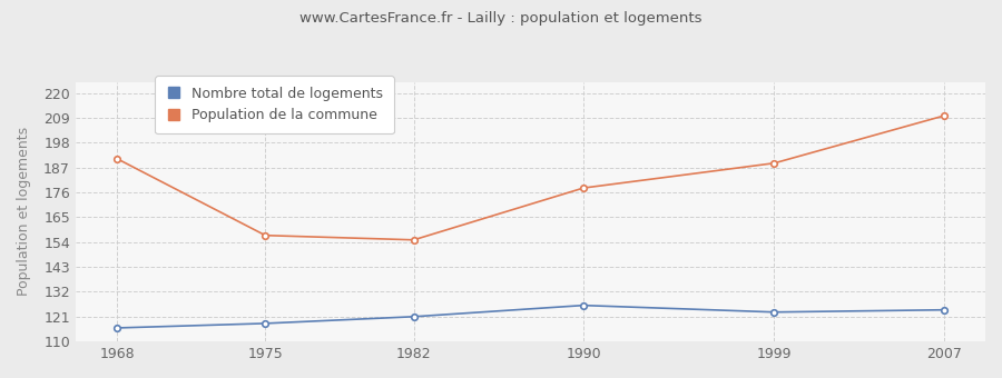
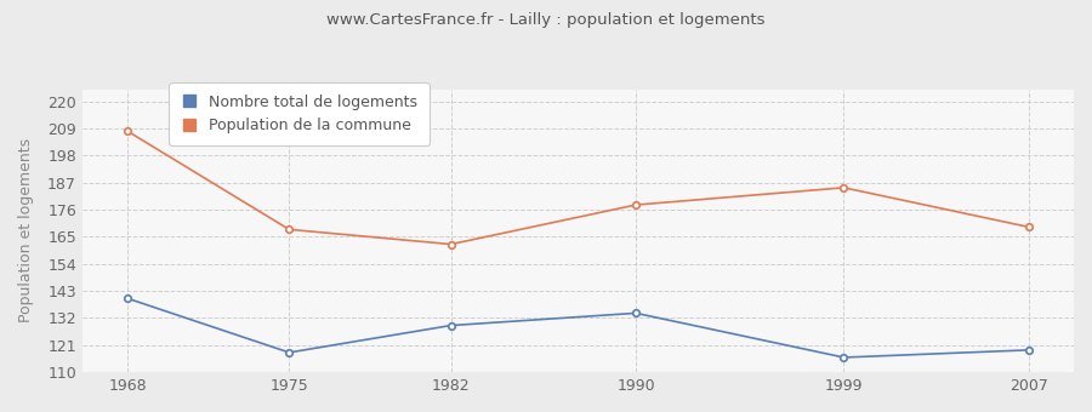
Nombre total de logements/1968: 116 -> 140
Population de la commune/1968: 191 -> 208
Population de la commune/1975: 157 -> 168
Nombre total de logements/1982: 121 -> 129
Population de la commune/1982: 155 -> 162
Nombre total de logements/1990: 126 -> 134
Nombre total de logements/1999: 123 -> 116
Population de la commune/1999: 189 -> 185
Nombre total de logements/2007: 124 -> 119
Population de la commune/2007: 210 -> 169
